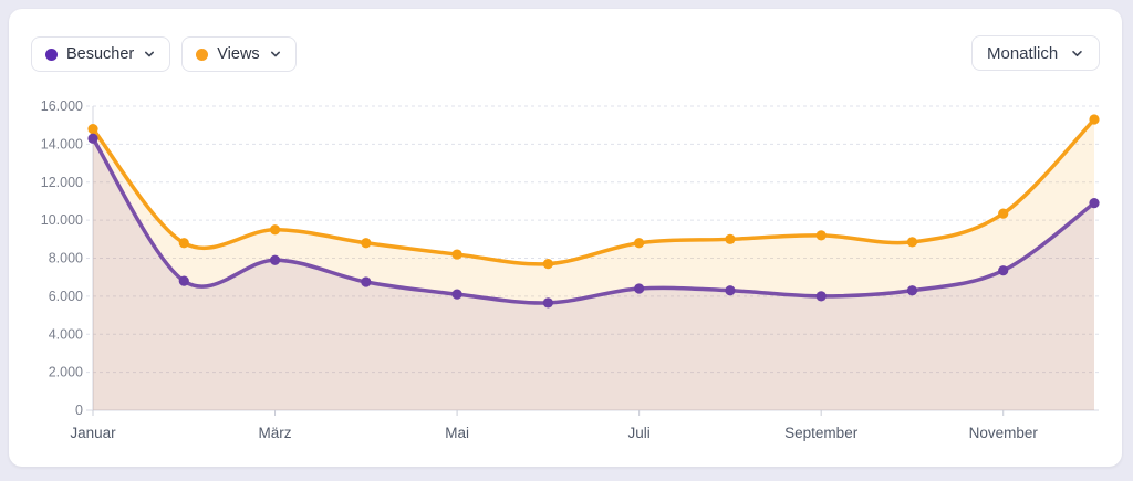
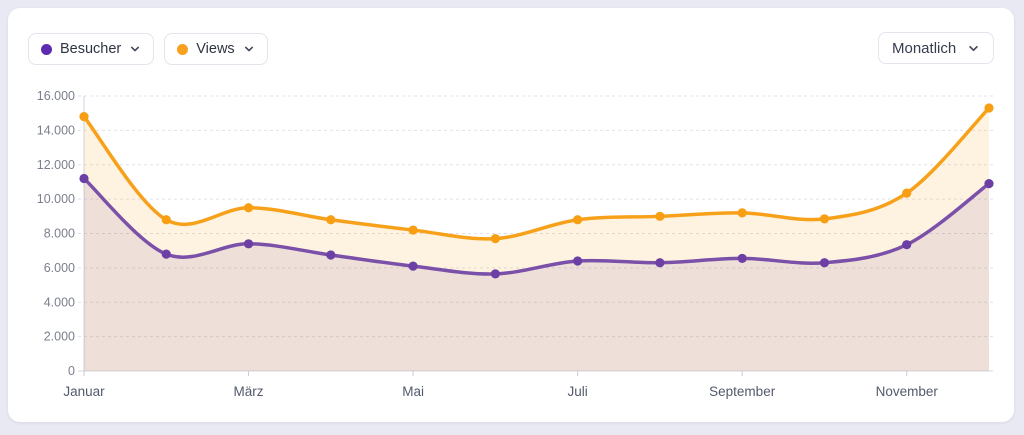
Besucher/Januar: 14300 -> 11200
Besucher/März: 7900 -> 7400
Besucher/September: 6000 -> 6600
